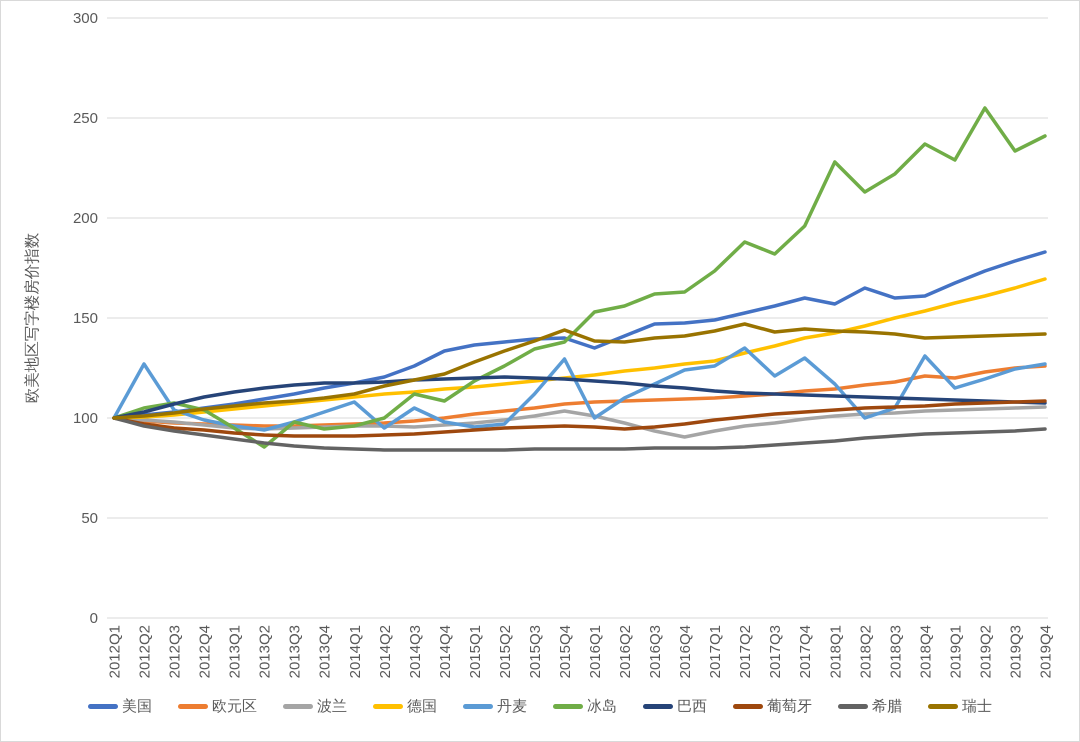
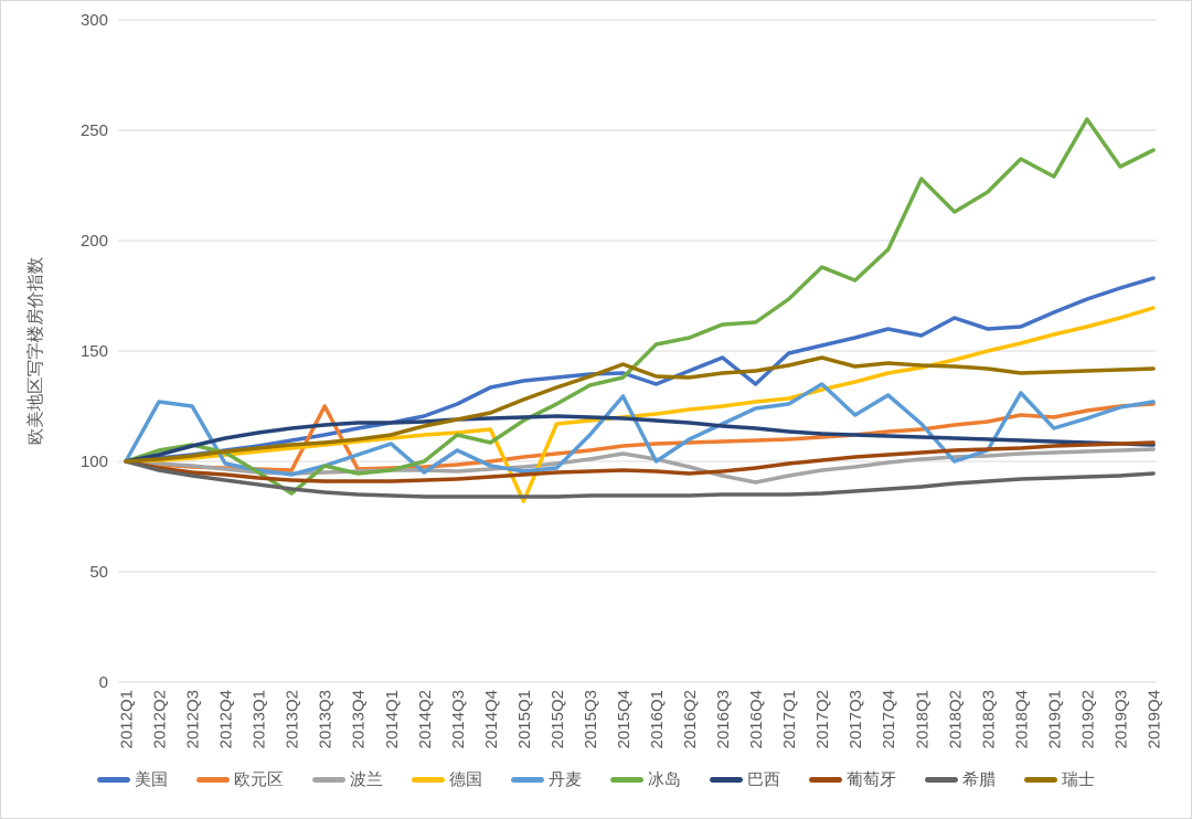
丹麦/2012Q3: 104 -> 125
欧元区/2013Q3: 96 -> 125
德国/2015Q1: 116 -> 82
美国/2016Q4: 148 -> 135
